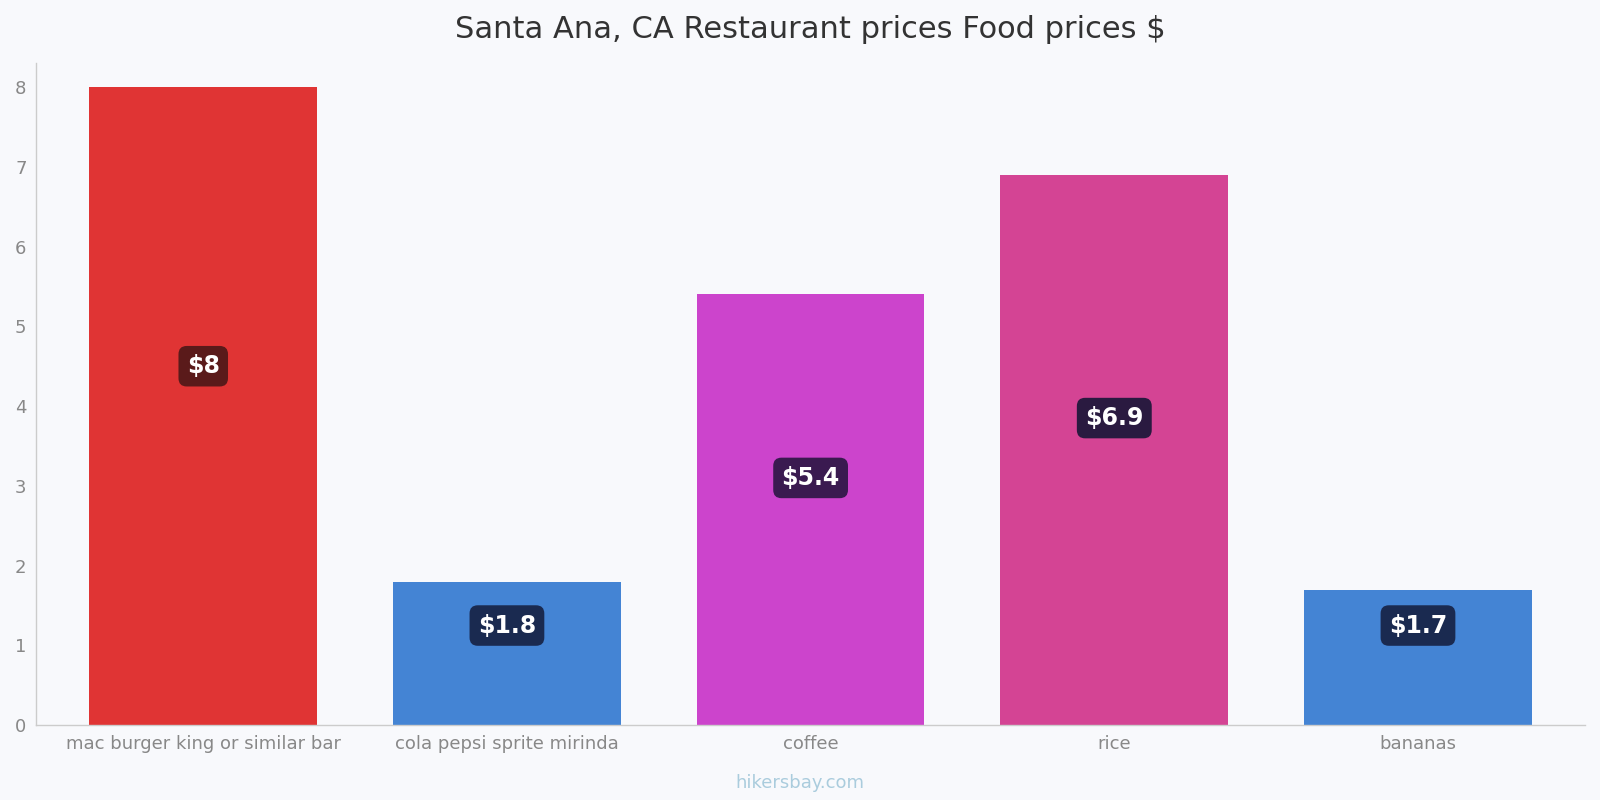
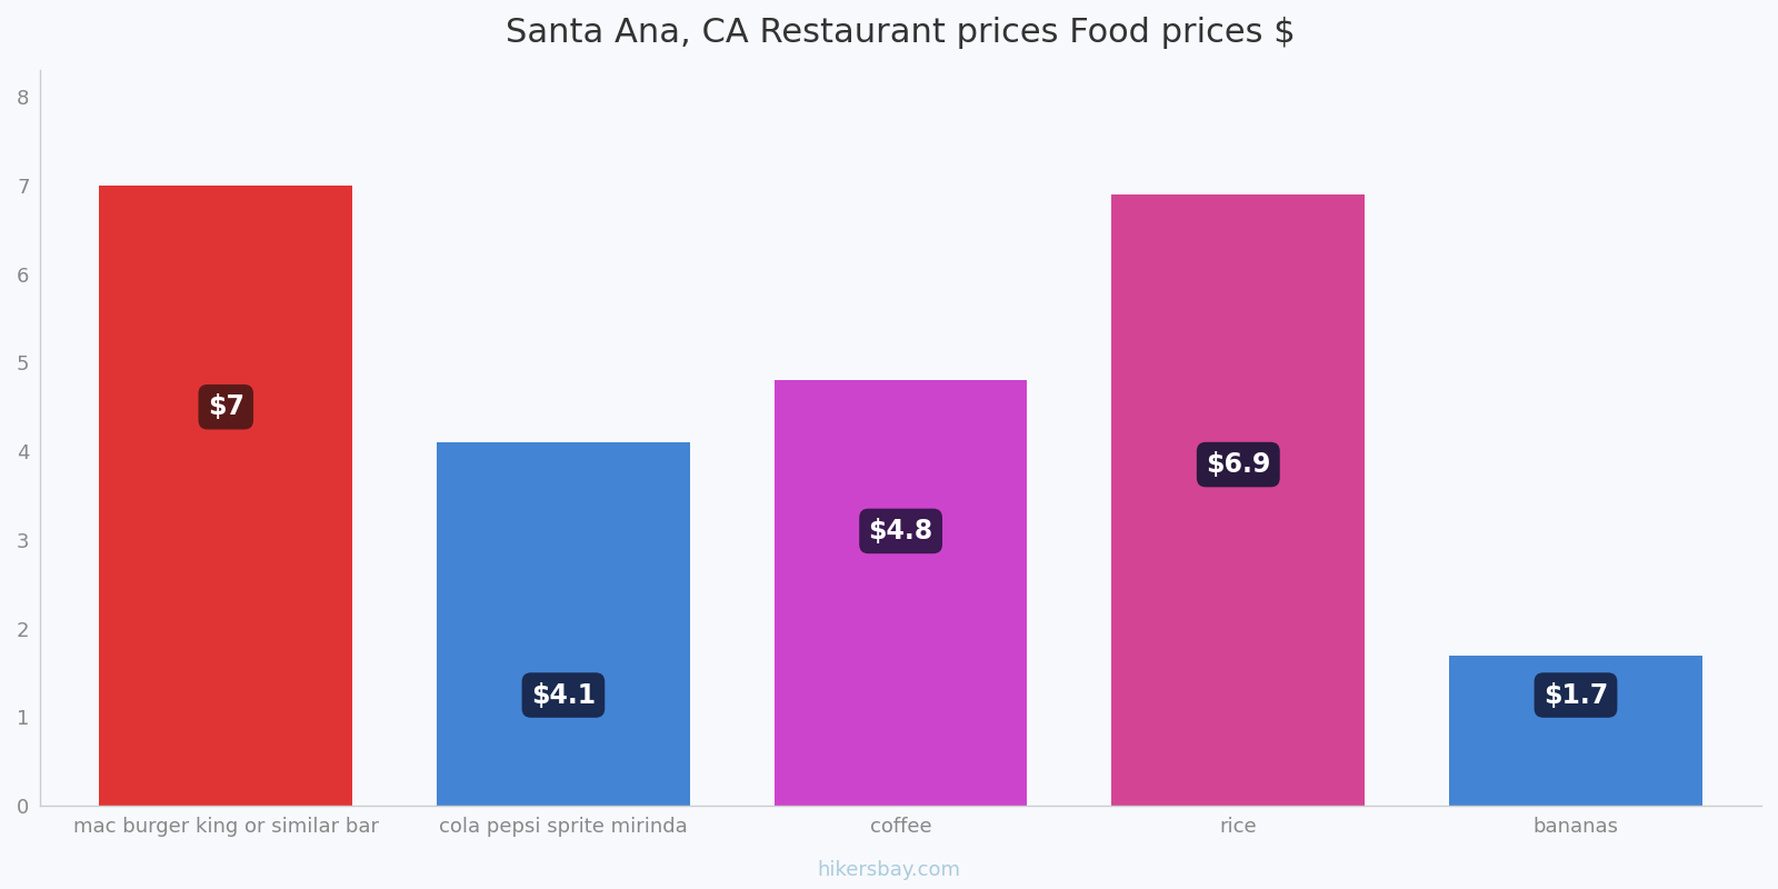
mac burger king or similar bar: $8 -> $7
cola pepsi sprite mirinda: $1.8 -> $4.1
coffee: $5.4 -> $4.8
